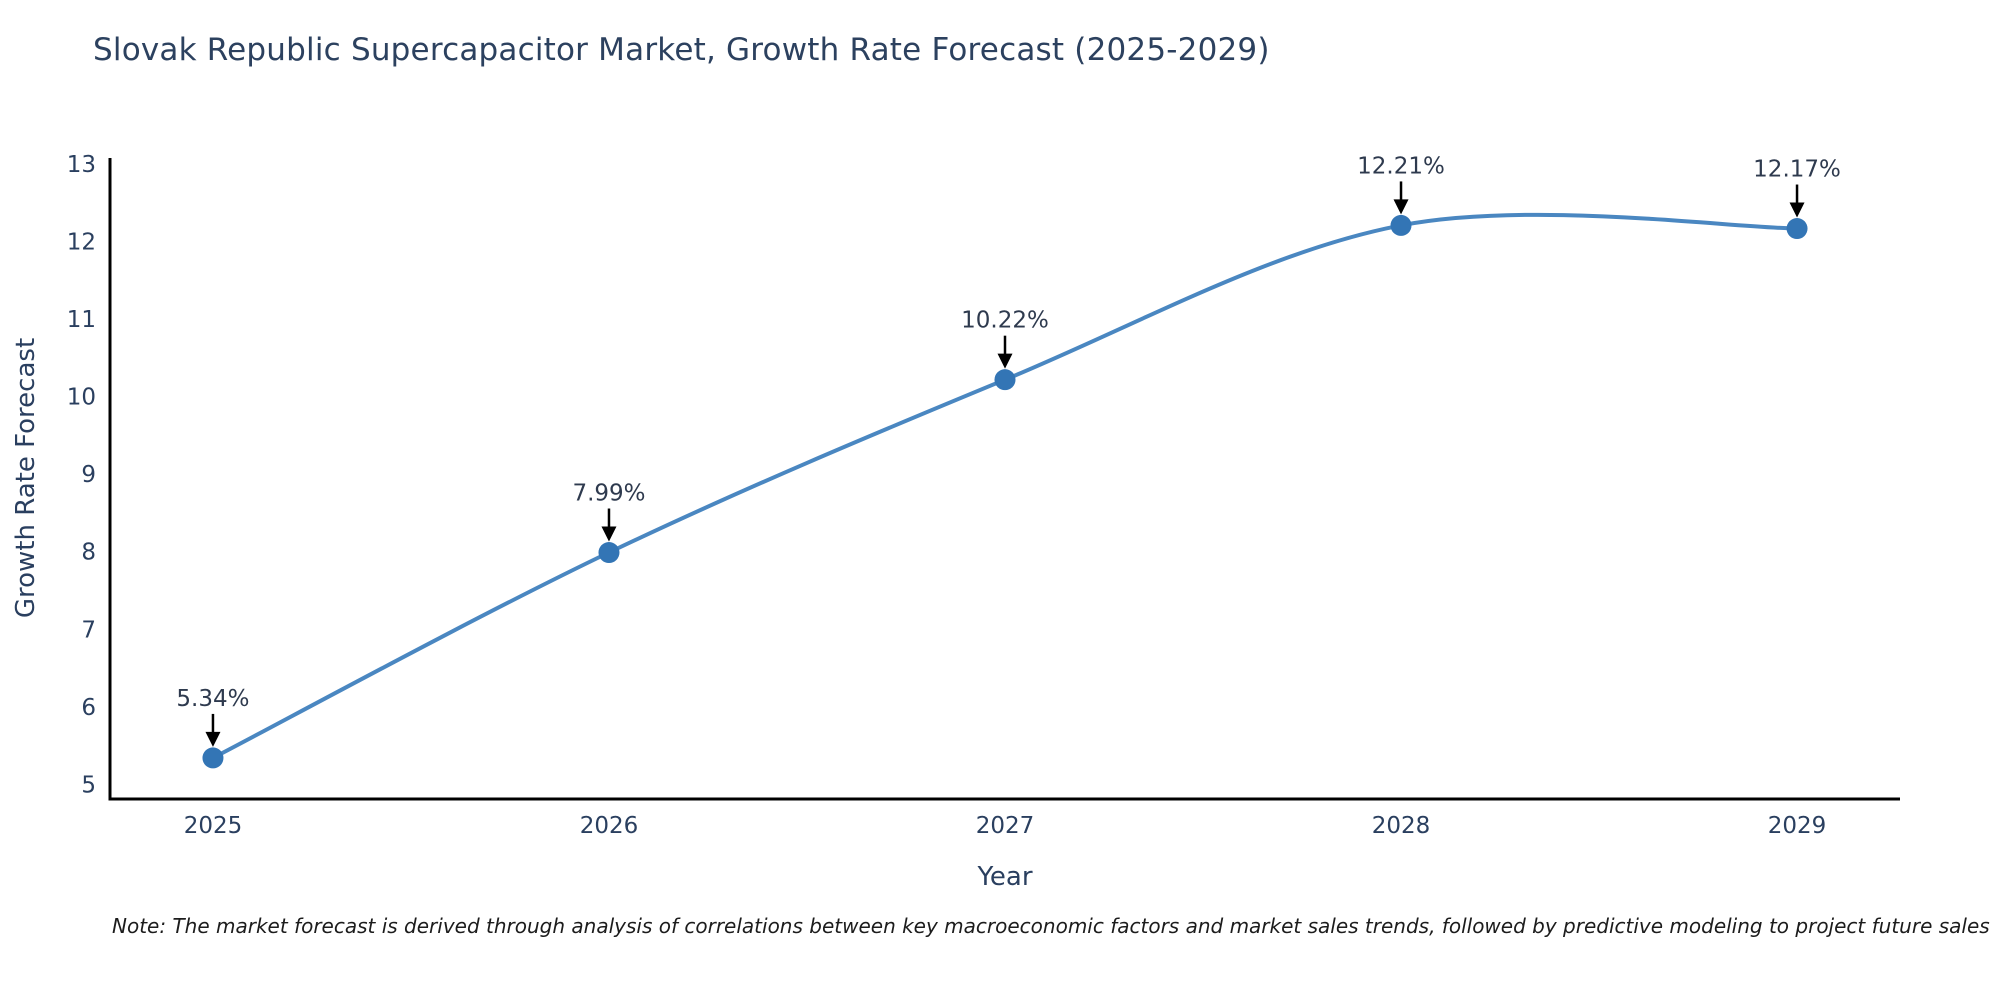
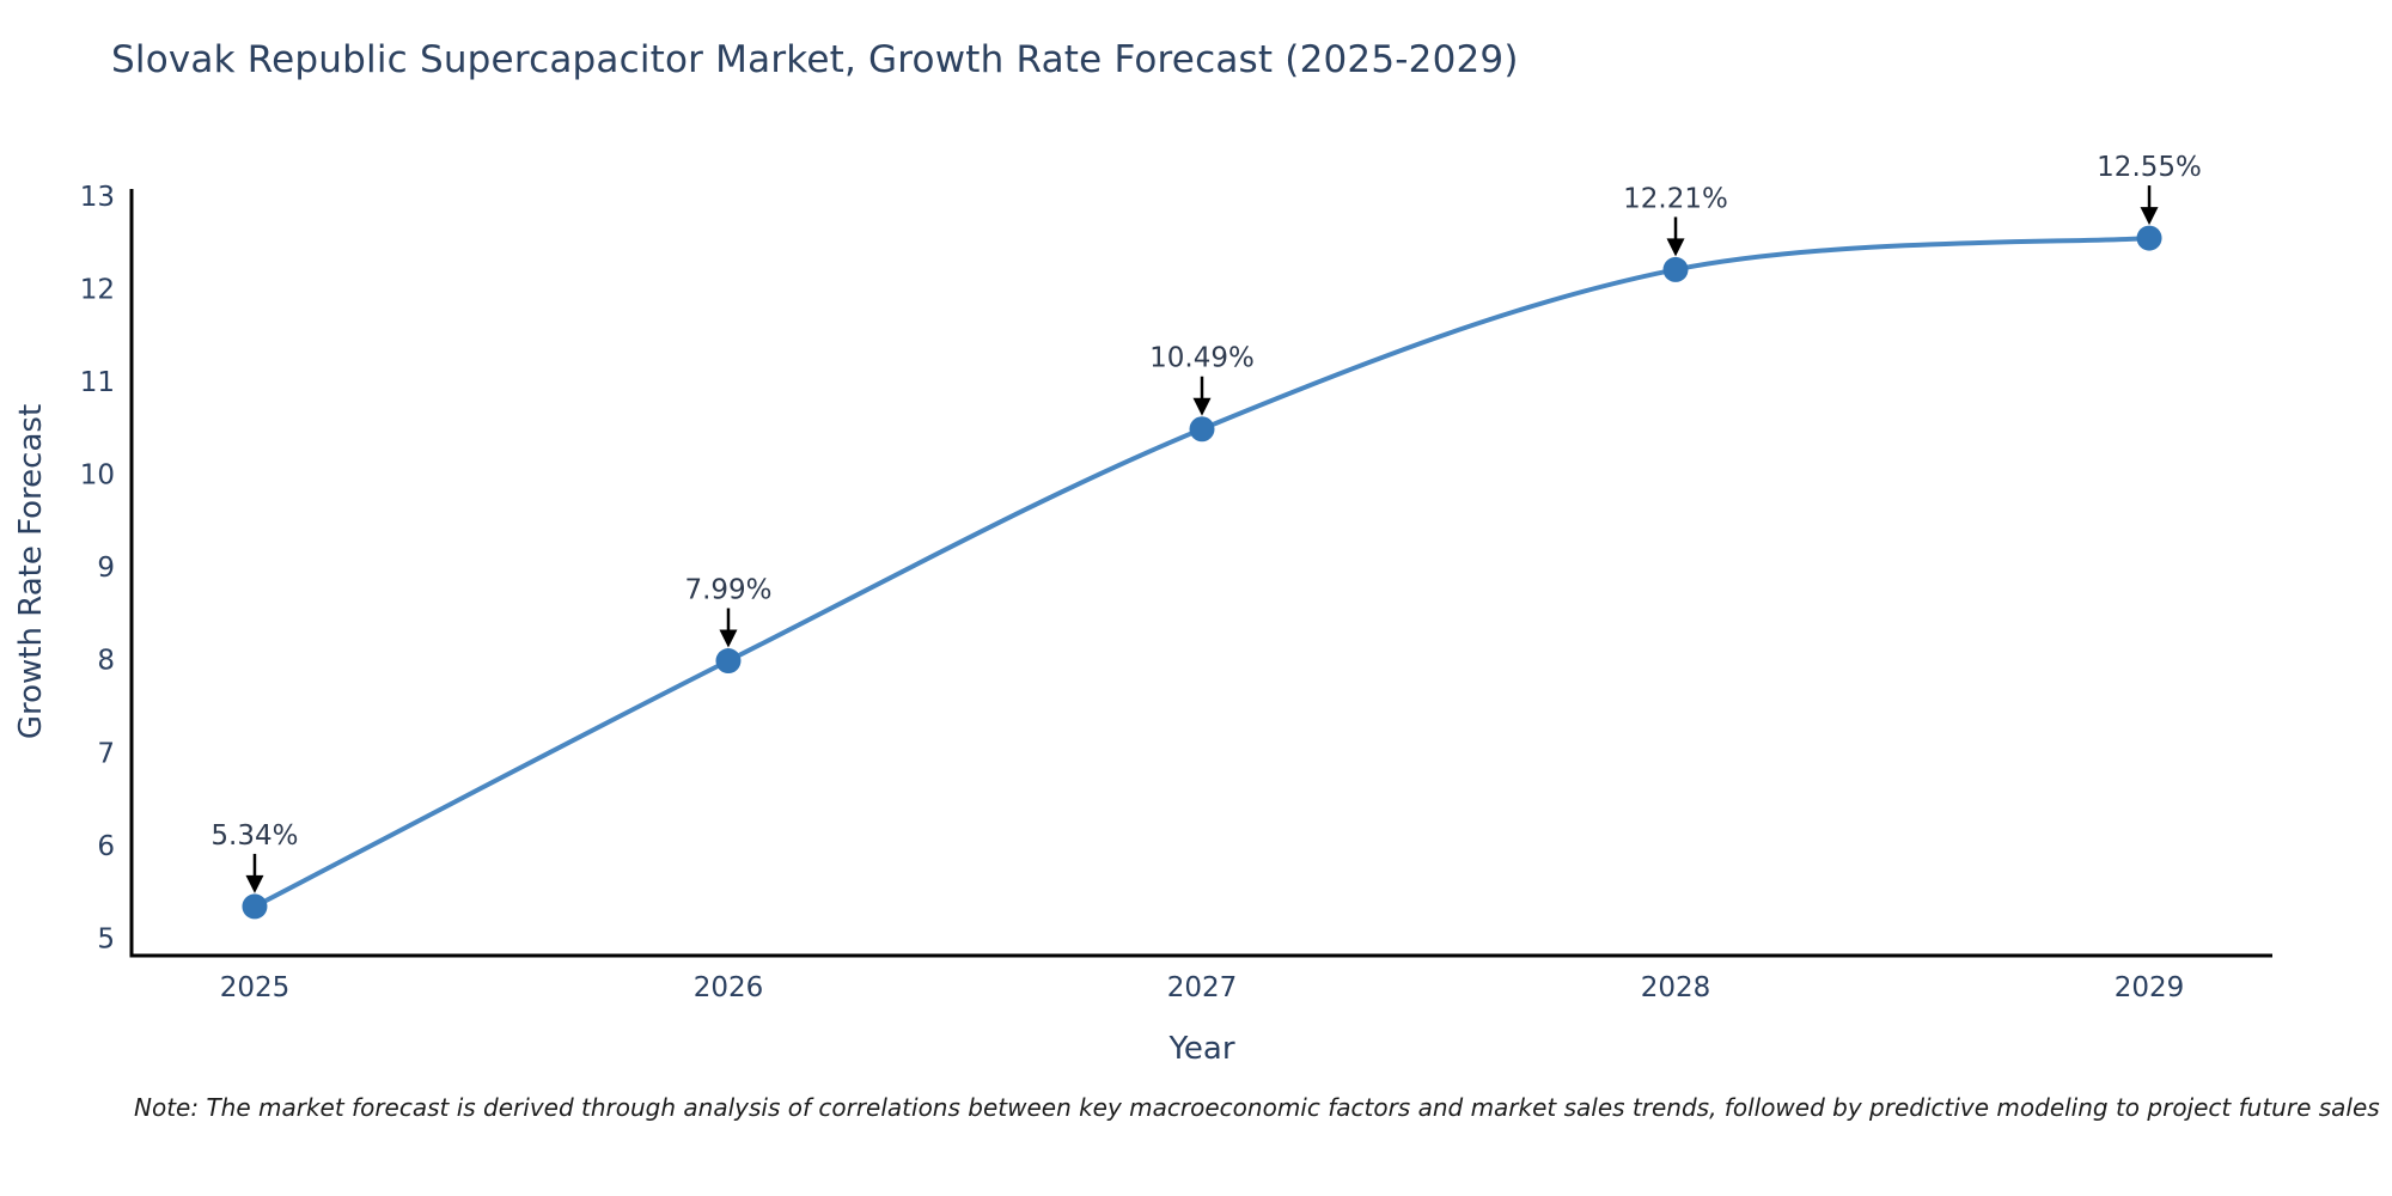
2027: 10.22% -> 10.49%
2029: 12.17% -> 12.55%
